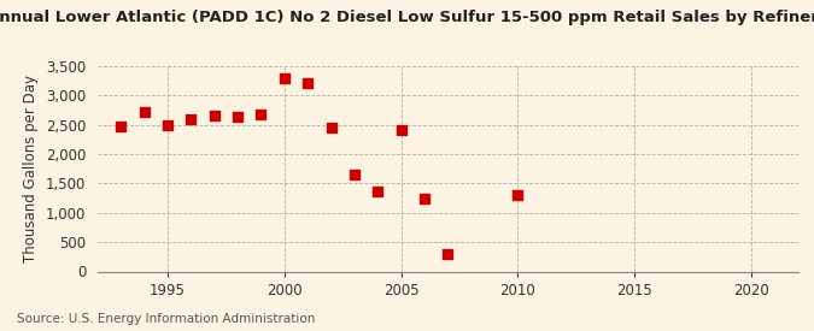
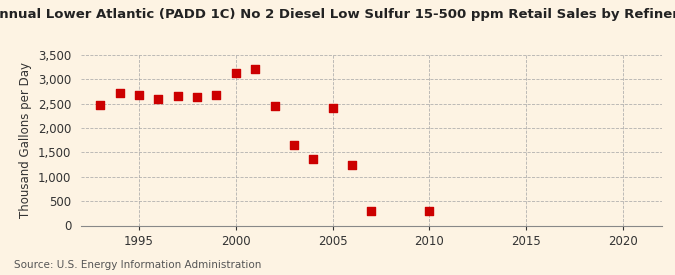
1995: 2,500 -> 2,670
2000: 3,300 -> 3,140
2010: 1,300 -> 300
